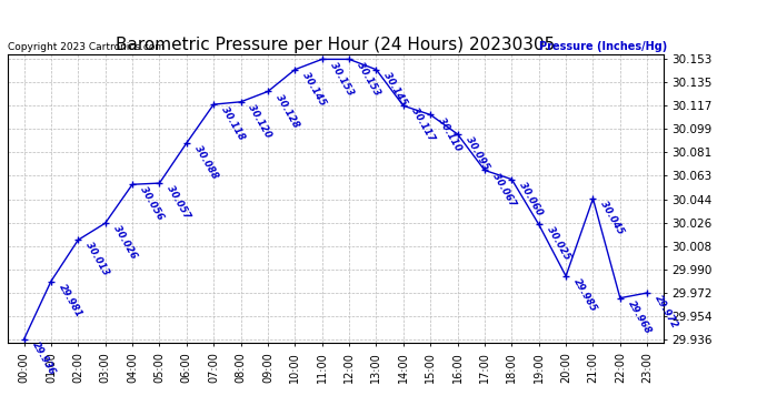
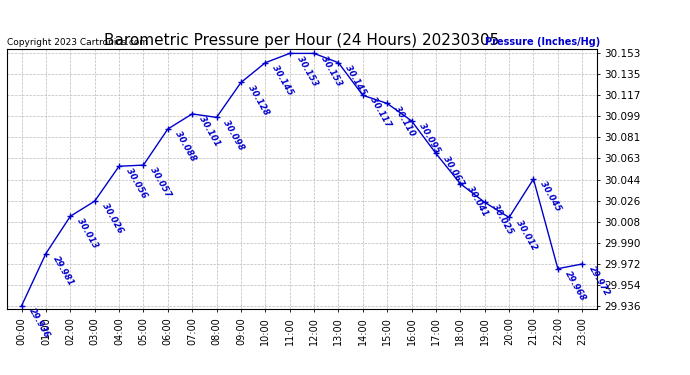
07:00: 30.118 -> 30.101
08:00: 30.120 -> 30.098
18:00: 30.060 -> 30.041
20:00: 29.985 -> 30.012
